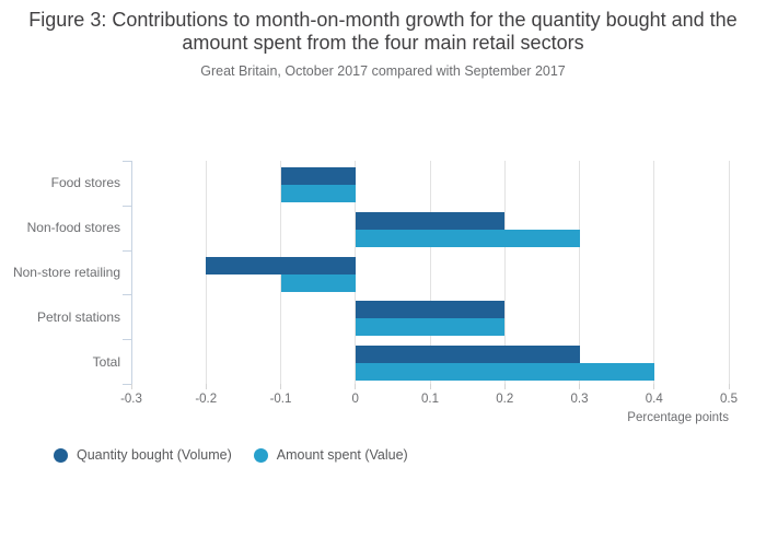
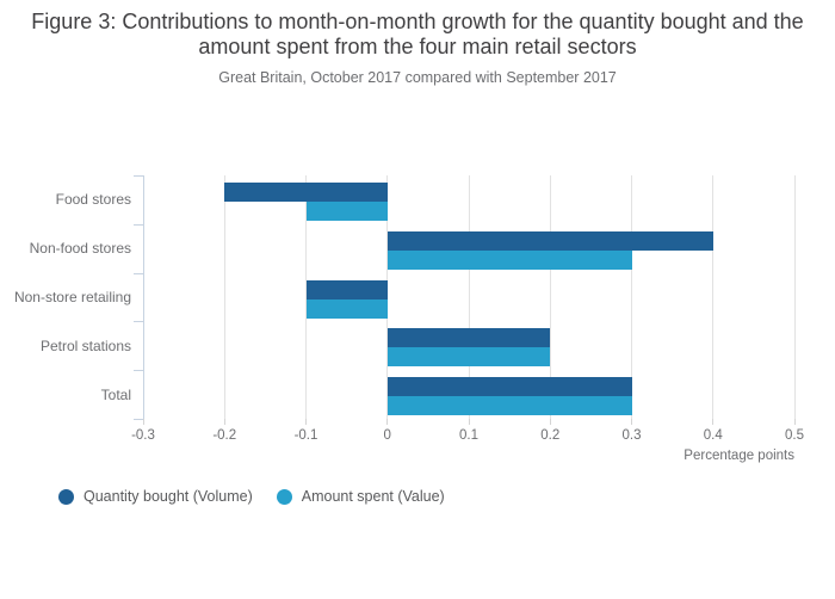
Quantity bought (Volume)/Food stores: -0.1 -> -0.2
Quantity bought (Volume)/Non-food stores: 0.2 -> 0.4
Quantity bought (Volume)/Non-store retailing: -0.2 -> -0.1
Amount spent (Value)/Total: 0.4 -> 0.3
